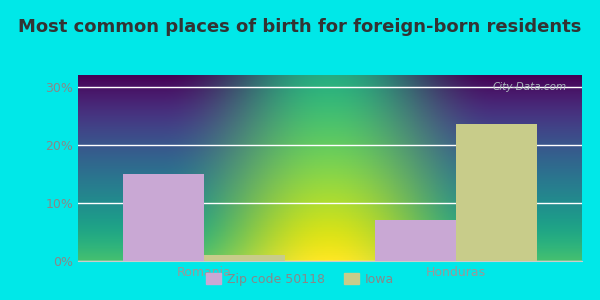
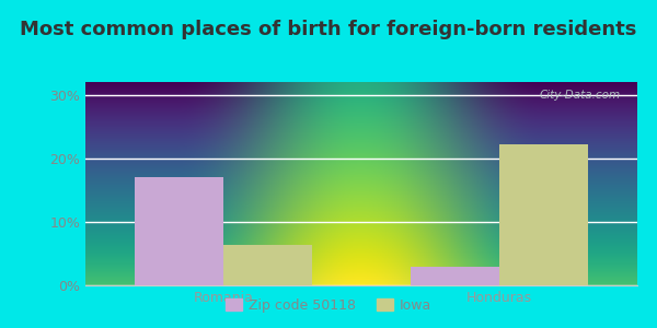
Zip code 50118/Romania: 15% -> 17%
Iowa/Romania: 1.0% -> 6.4%
Zip code 50118/Honduras: 7% -> 3%
Iowa/Honduras: 23.5% -> 22.2%
